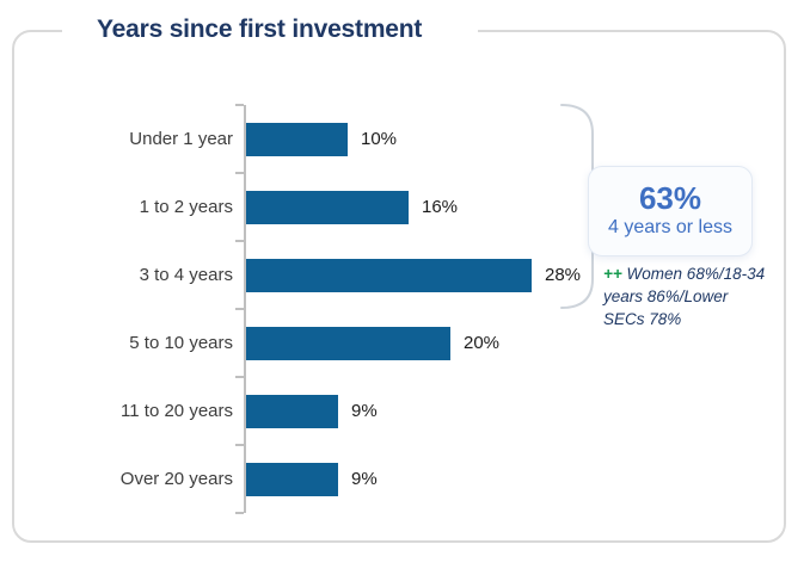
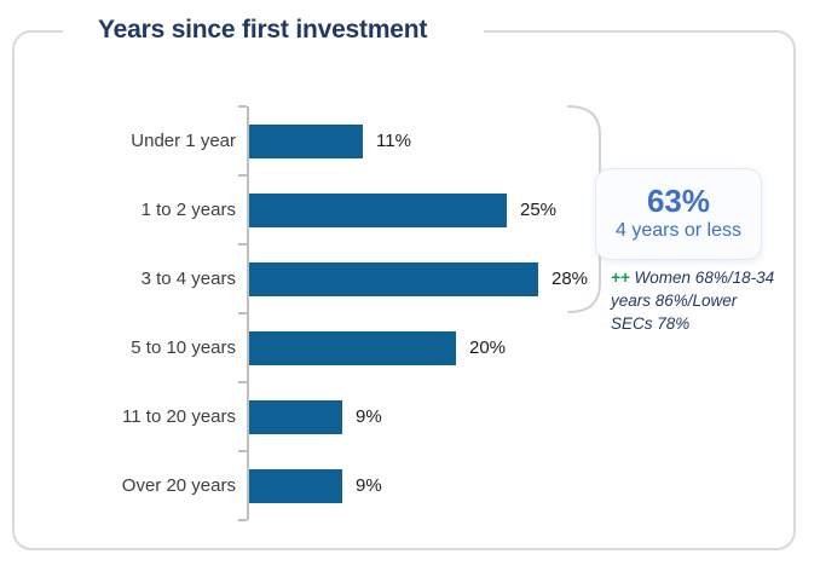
Under 1 year: 10% -> 11%
1 to 2 years: 16% -> 25%
